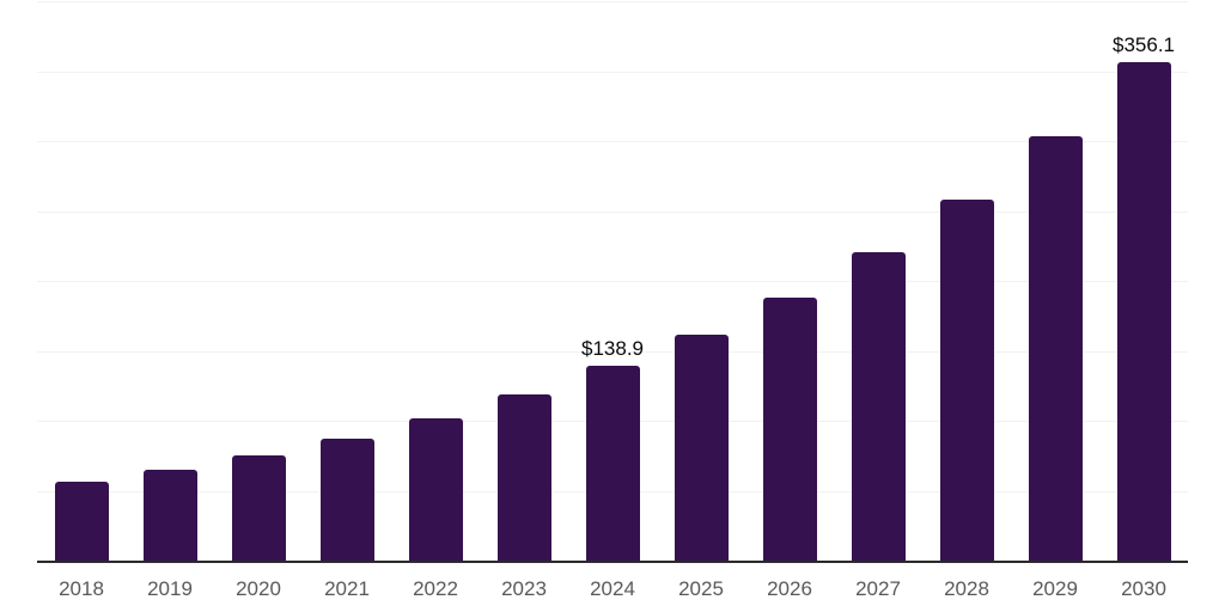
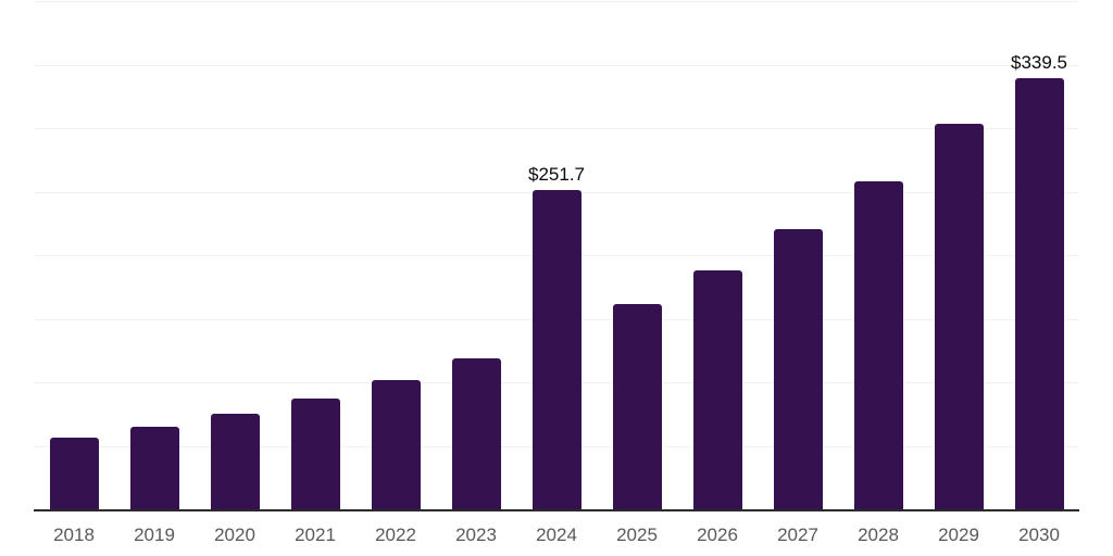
2024: $138.9 -> $251.7
2030: $356.1 -> $339.5
